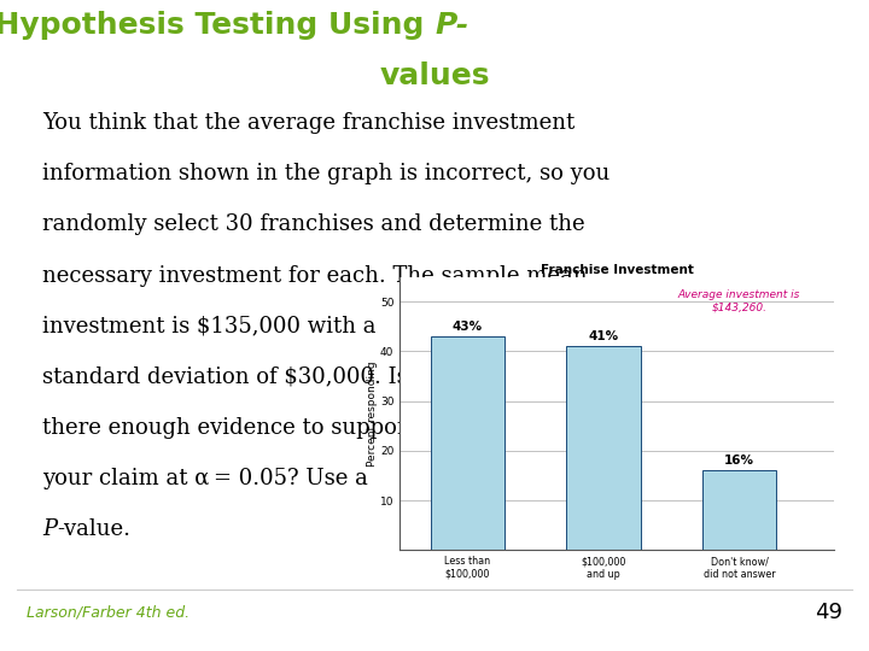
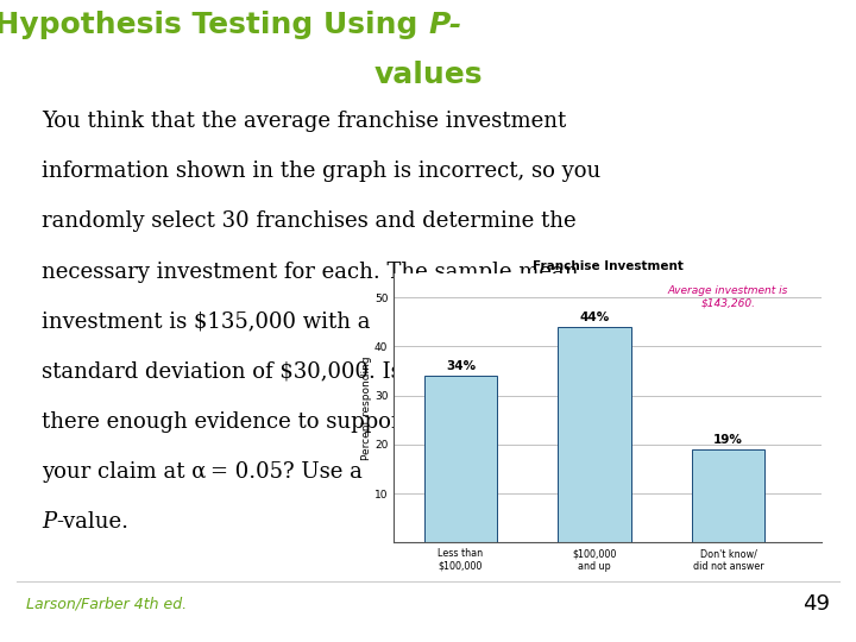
Less than $100,000: 43% -> 34%
$100,000 and up: 41% -> 44%
Don't know/ did not answer: 16% -> 19%
